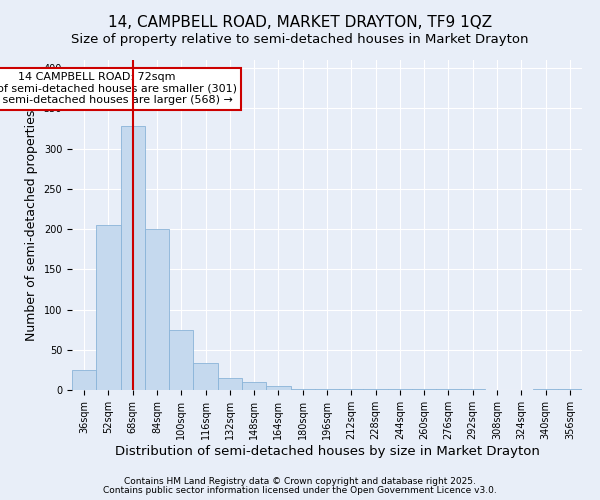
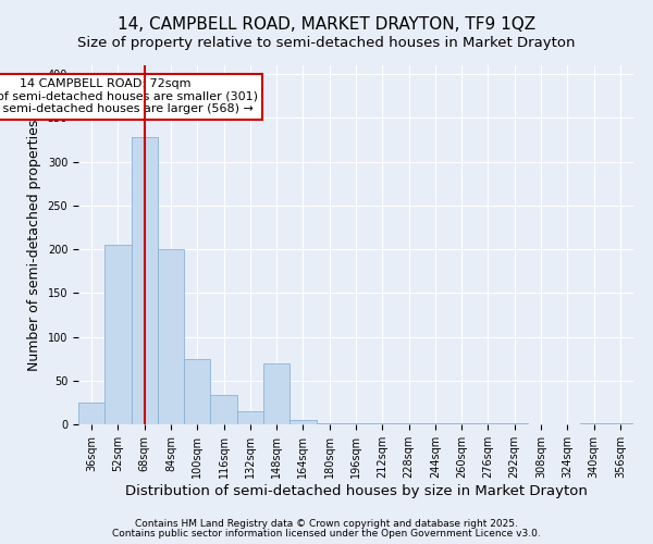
148sqm: 10 -> 70
